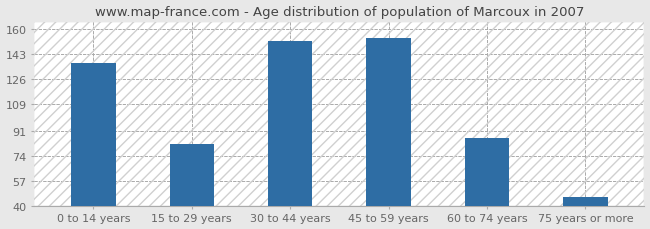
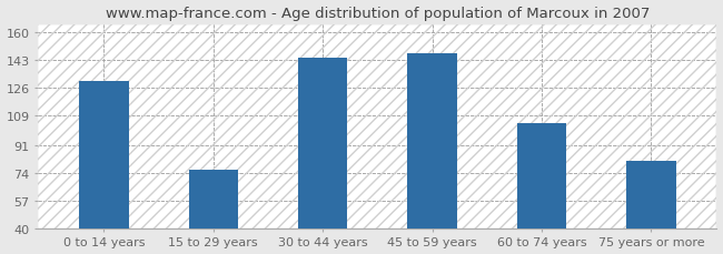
0 to 14 years: 137 -> 130
15 to 29 years: 82 -> 76
30 to 44 years: 152 -> 144
45 to 59 years: 154 -> 147
60 to 74 years: 86 -> 104
75 years or more: 46 -> 81
